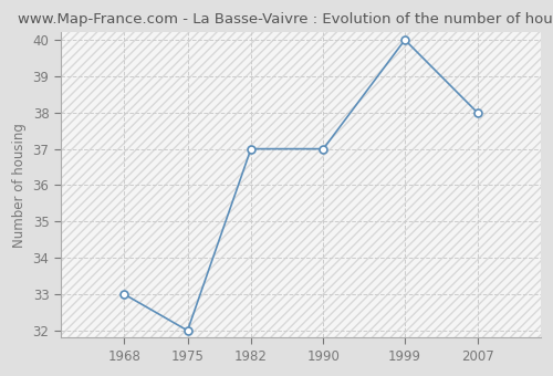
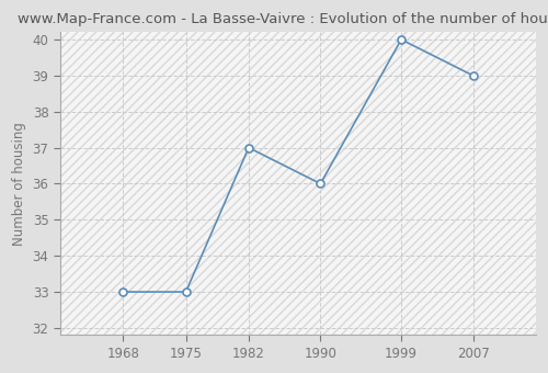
1975: 32 -> 33
1990: 37 -> 36
2007: 38 -> 39
